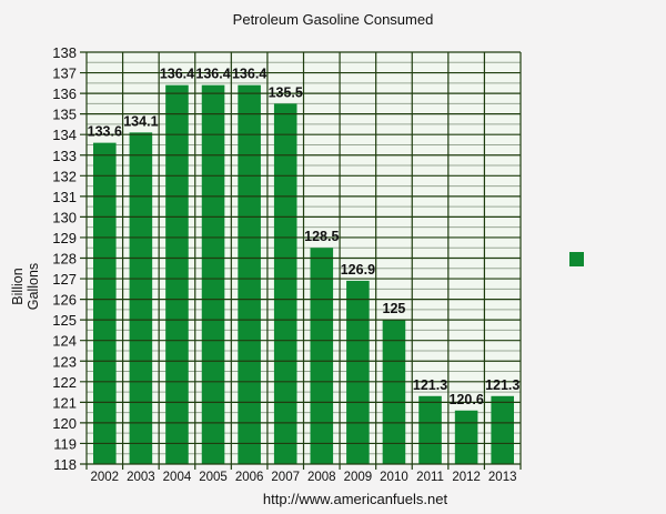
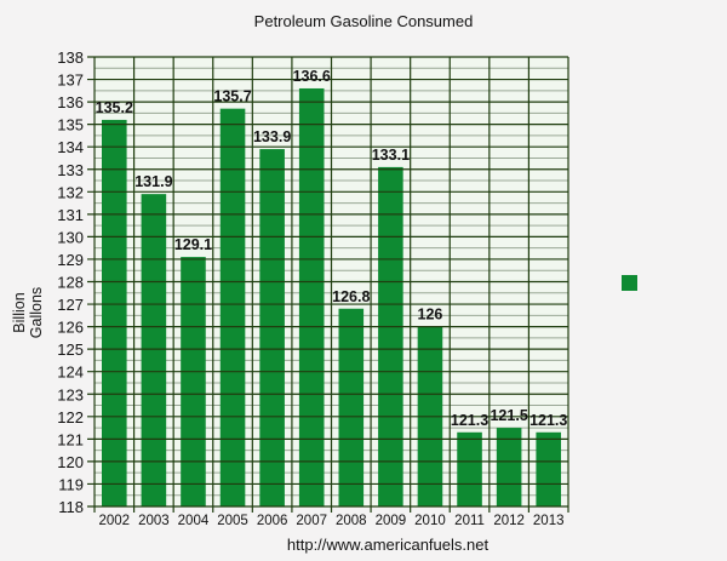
2002: 133.6 -> 135.2
2003: 134.1 -> 131.9
2004: 136.4 -> 129.1
2005: 136.4 -> 135.7
2006: 136.4 -> 133.9
2007: 135.5 -> 136.6
2008: 128.5 -> 126.8
2009: 126.9 -> 133.1
2010: 125 -> 126
2012: 120.6 -> 121.5
